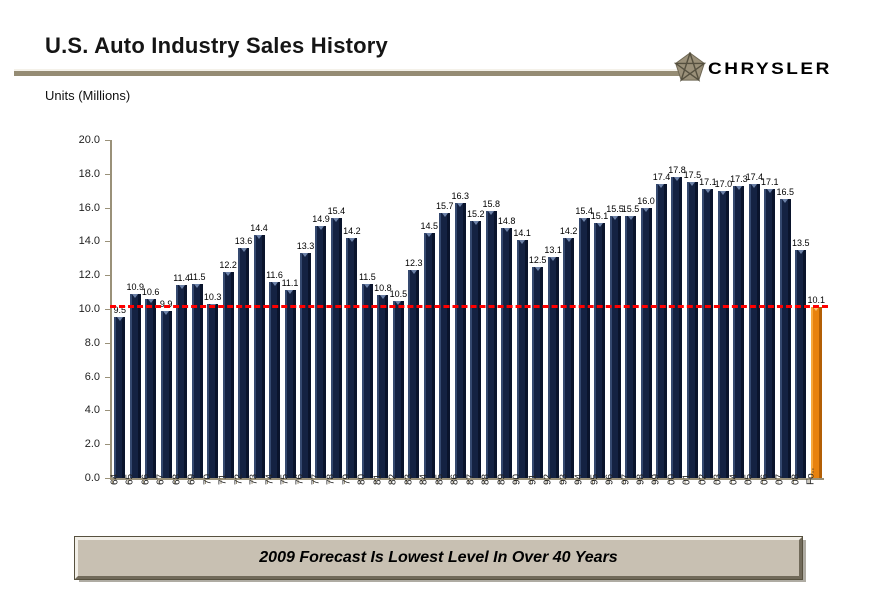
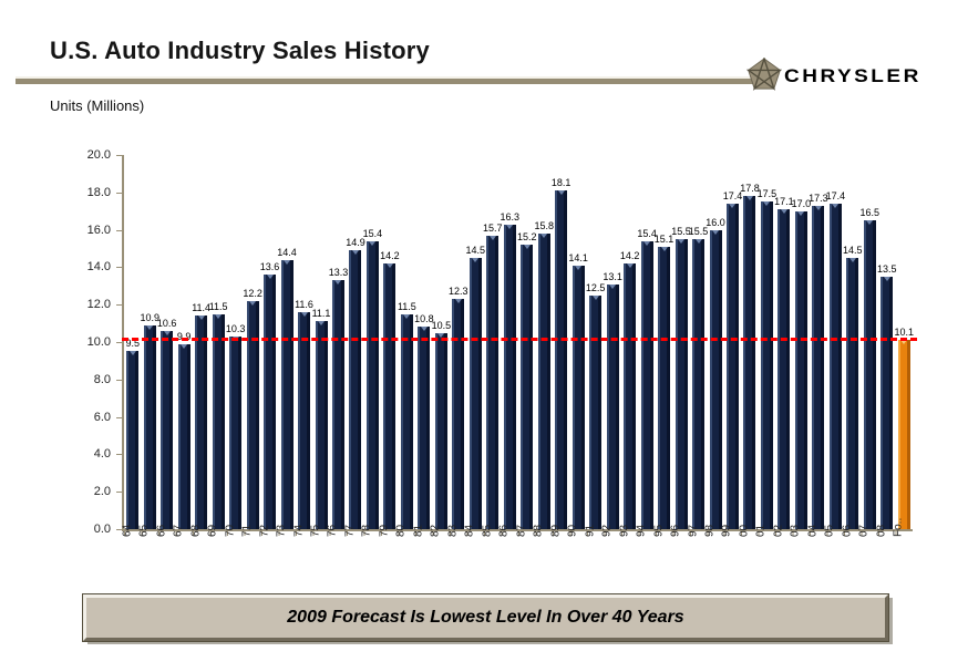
89: 14.8 -> 18.1
06: 17.1 -> 14.5
